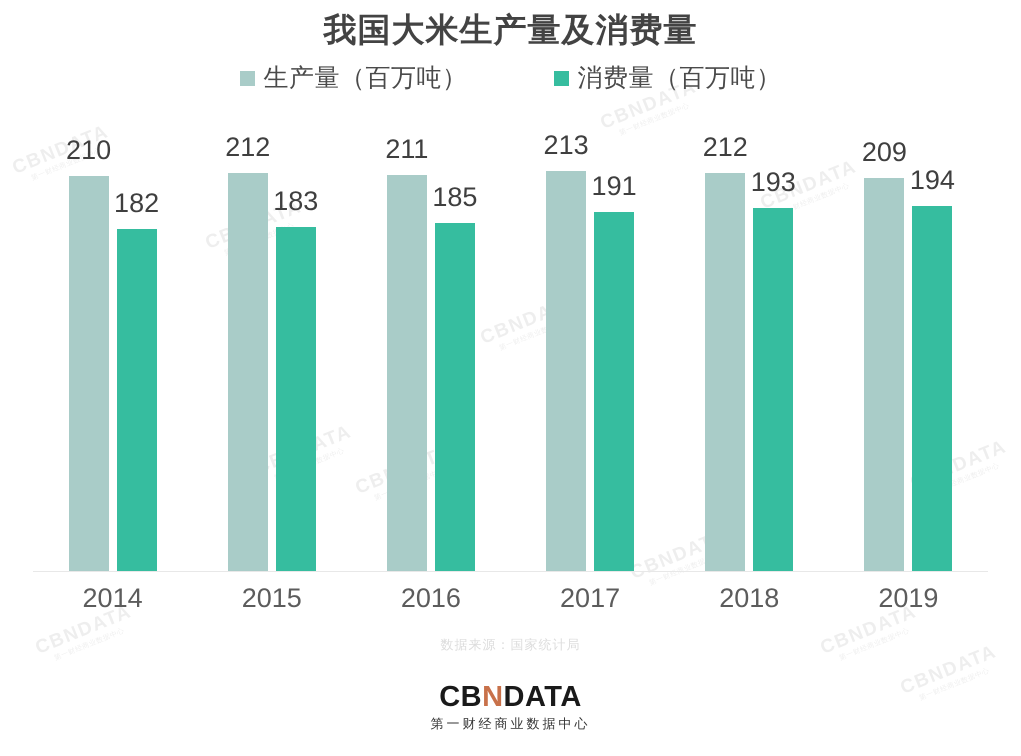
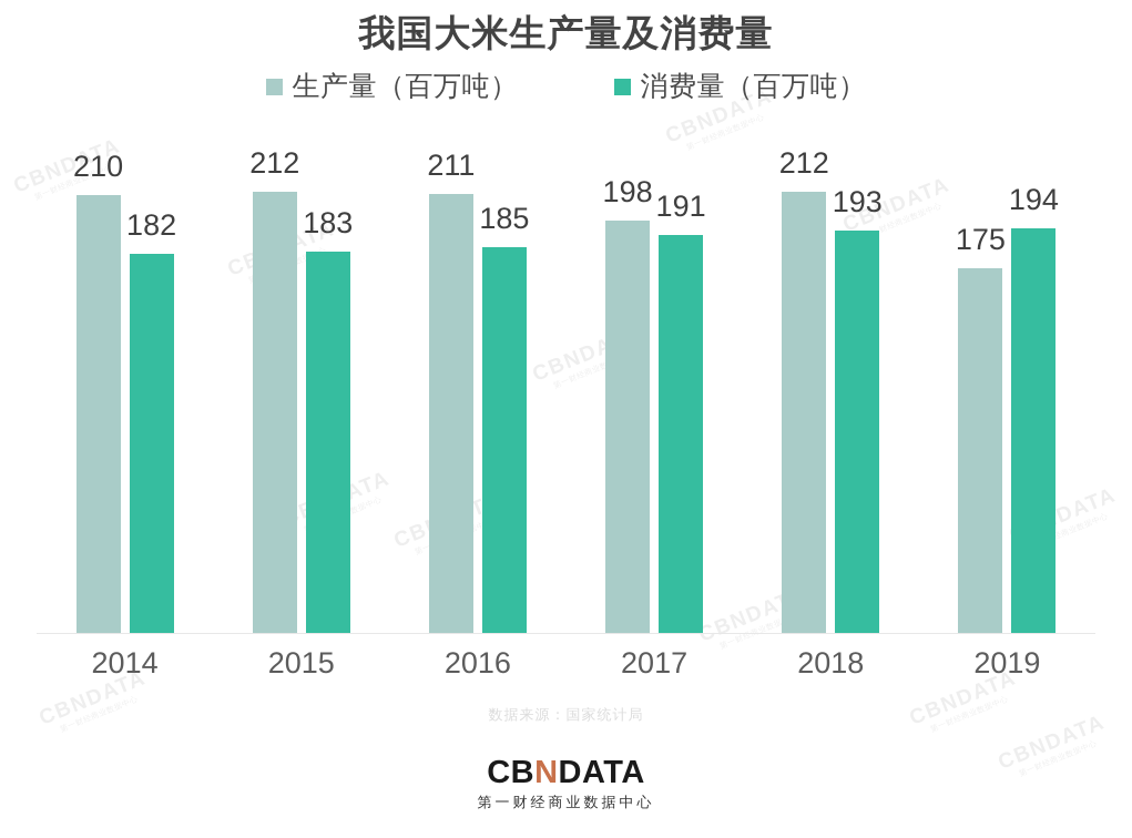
生产量（百万吨）/2017: 213 -> 198
生产量（百万吨）/2019: 209 -> 175
